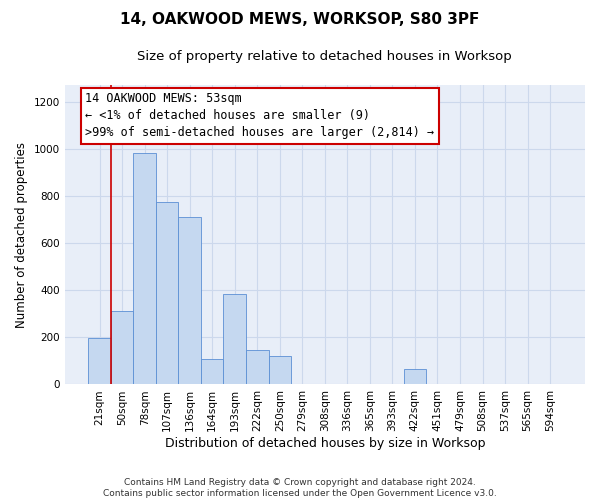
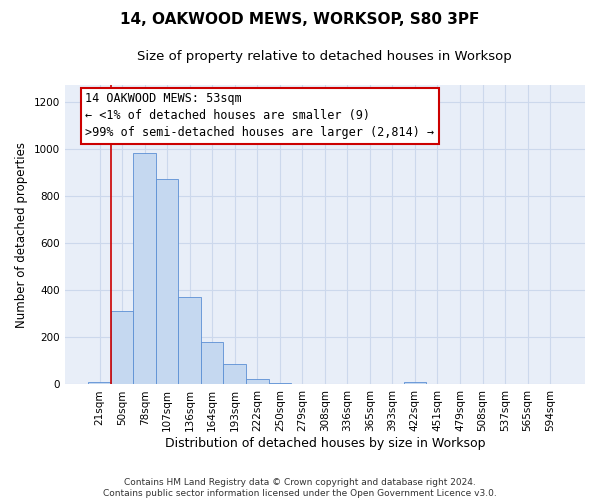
21sqm: 195 -> 10
107sqm: 775 -> 870
136sqm: 710 -> 370
164sqm: 110 -> 180
193sqm: 385 -> 85
222sqm: 145 -> 25
250sqm: 120 -> 5
422sqm: 65 -> 10
